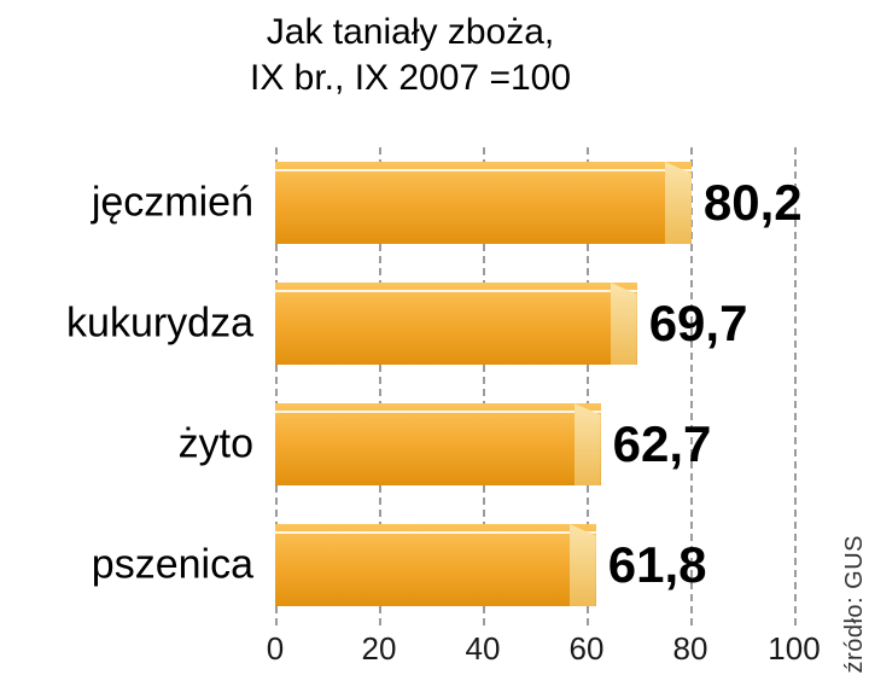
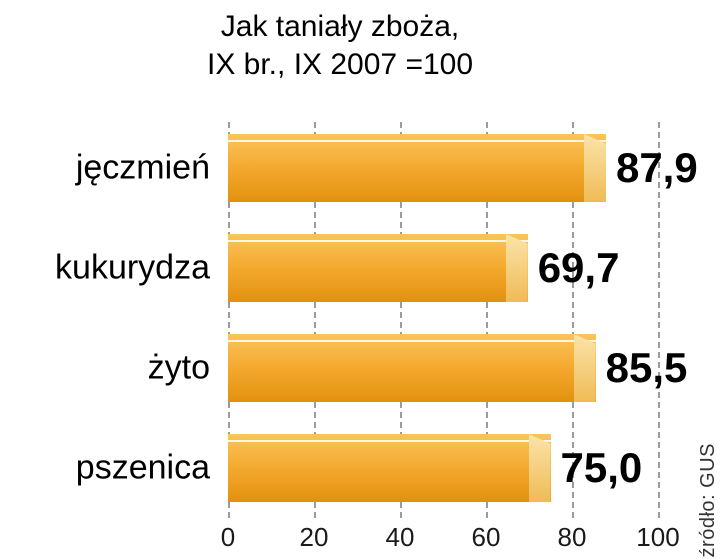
jęczmień: 80,2 -> 87,9
żyto: 62,7 -> 85,5
pszenica: 61,8 -> 75,0
